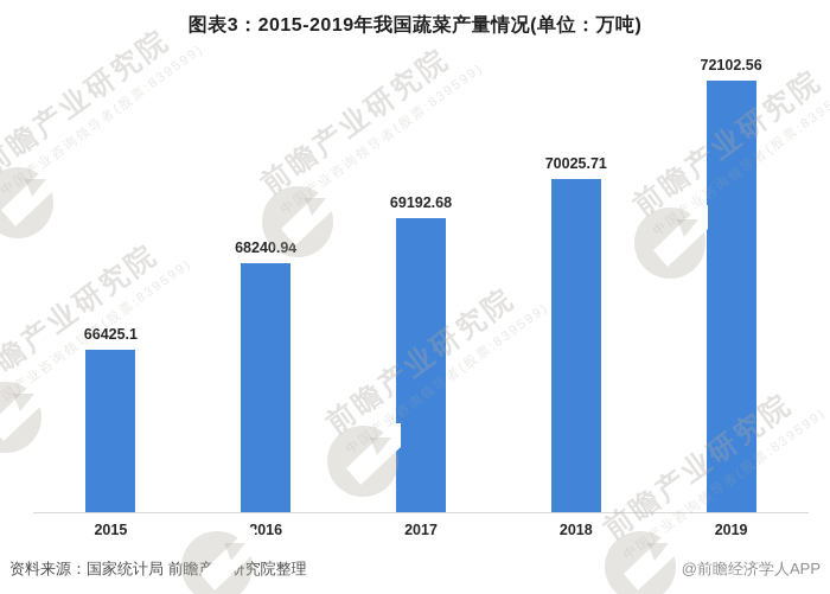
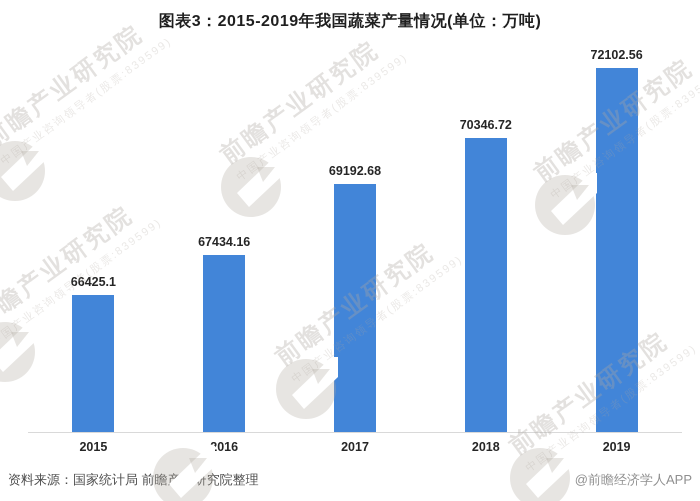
2016: 68240.94 -> 67434.16
2018: 70025.71 -> 70346.72
